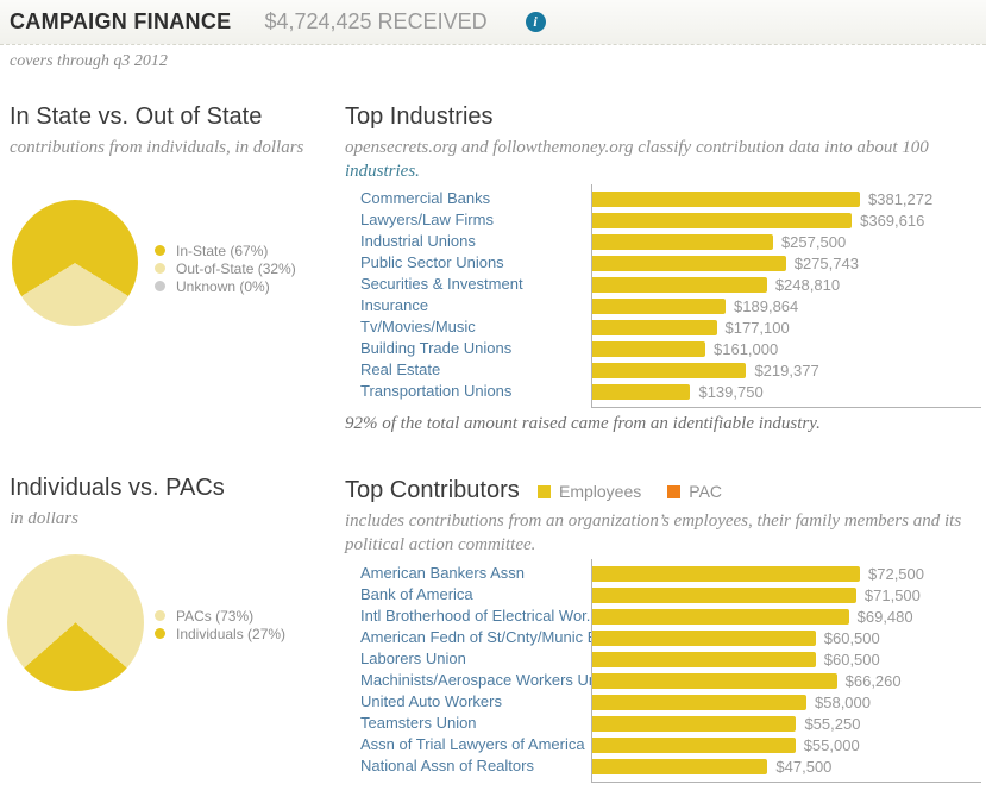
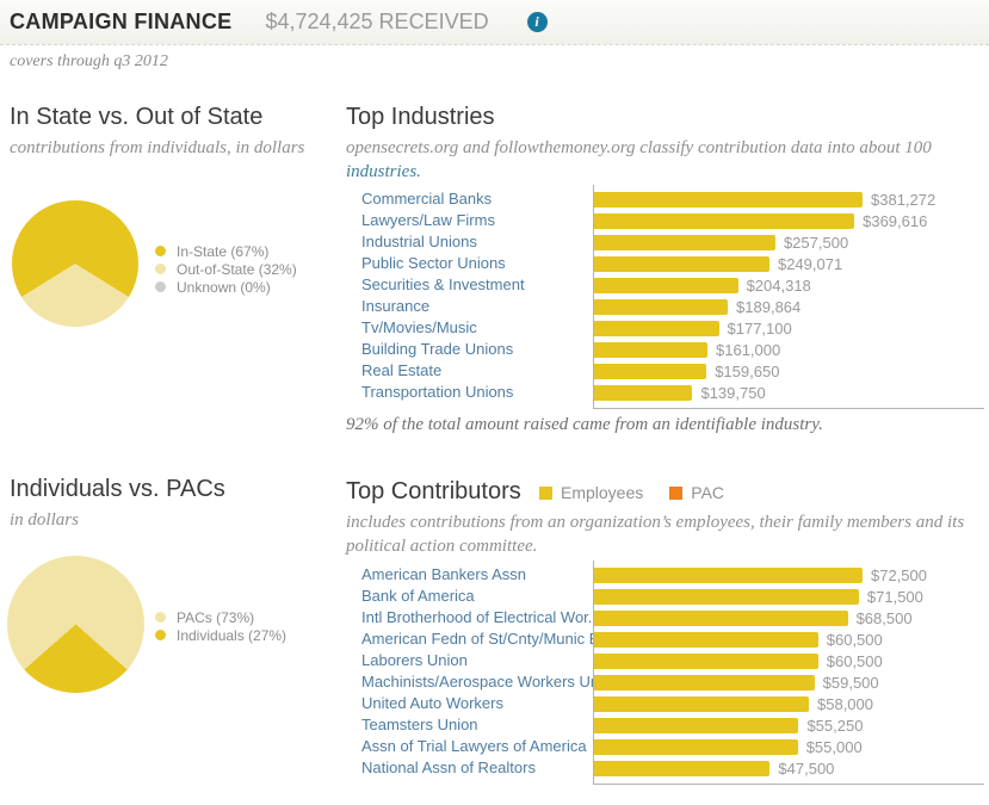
Top Industries/Public Sector Unions: $275,743 -> $249,071
Top Industries/Securities & Investment: $248,810 -> $204,318
Top Industries/Real Estate: $219,377 -> $159,650
Top Contributors/Intl Brotherhood of Electrical Wor...: $69,480 -> $68,500
Top Contributors/Machinists/Aerospace Workers Union: $66,260 -> $59,500
